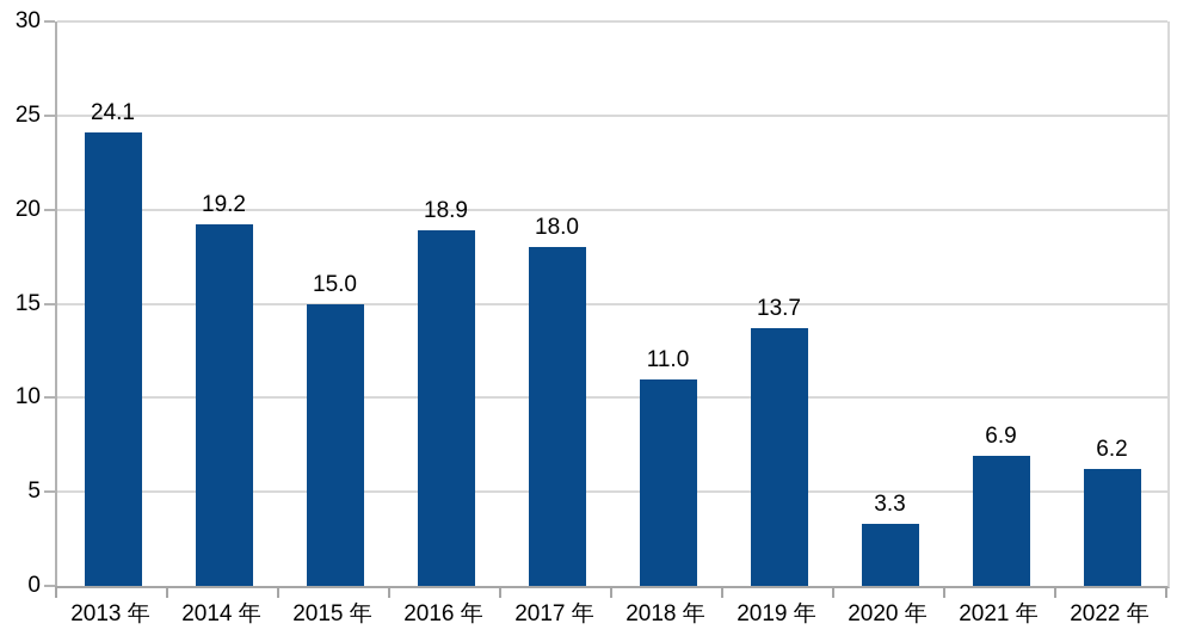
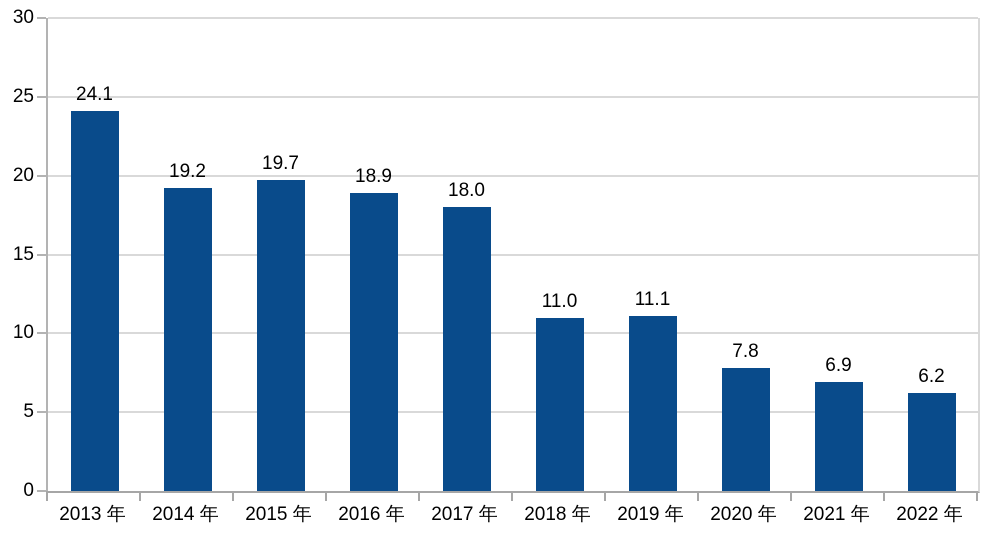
2015 年: 15.0 -> 19.7
2019 年: 13.7 -> 11.1
2020 年: 3.3 -> 7.8
